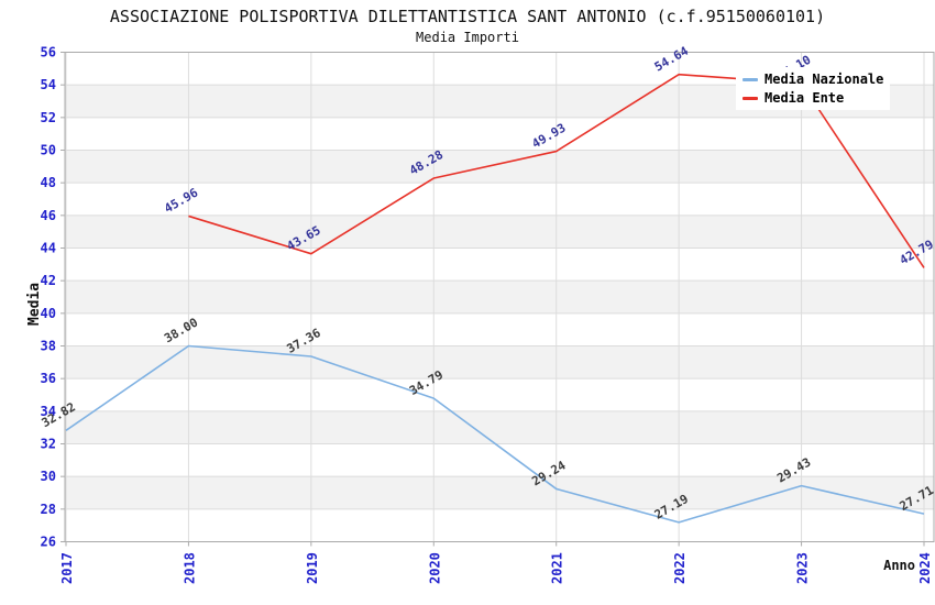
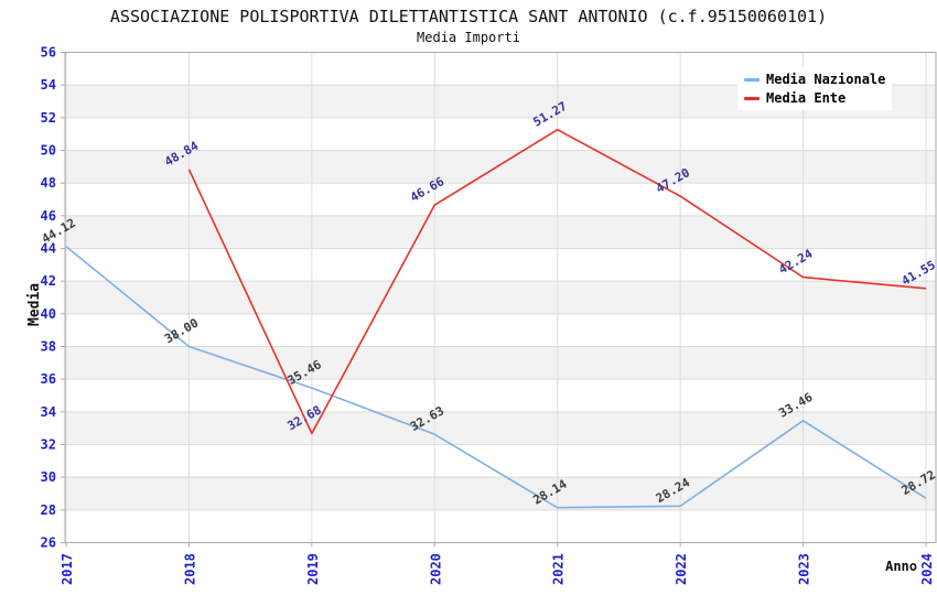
Media Nazionale/2017: 32.82 -> 44.12
Media Ente/2018: 45.96 -> 48.84
Media Nazionale/2019: 37.36 -> 35.46
Media Ente/2019: 43.65 -> 32.68
Media Nazionale/2020: 34.79 -> 32.63
Media Ente/2020: 48.28 -> 46.66
Media Nazionale/2021: 29.24 -> 28.14
Media Ente/2021: 49.93 -> 51.27
Media Nazionale/2022: 27.19 -> 28.24
Media Ente/2022: 54.64 -> 47.20
Media Nazionale/2023: 29.43 -> 33.46
Media Ente/2023: 54.10 -> 42.24
Media Nazionale/2024: 27.71 -> 28.72
Media Ente/2024: 42.79 -> 41.55
